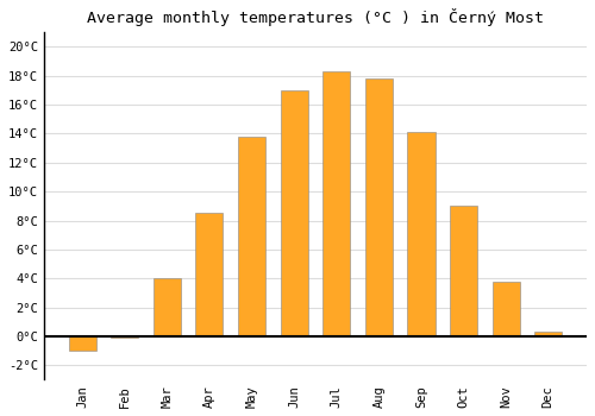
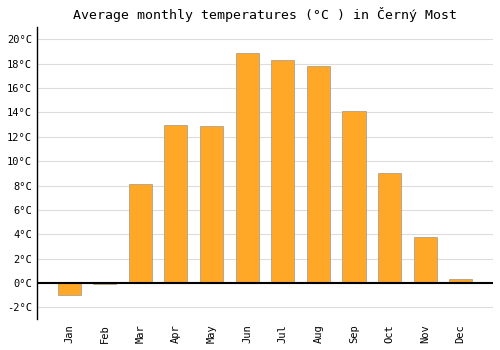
Mar: 4.0°C -> 8.1°C
Apr: 8.5°C -> 13.0°C
May: 13.8°C -> 12.9°C
Jun: 17.0°C -> 18.9°C
